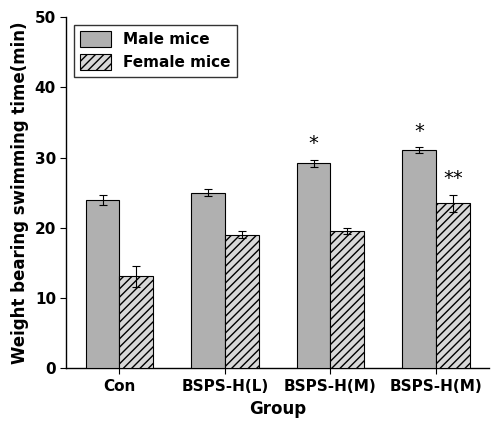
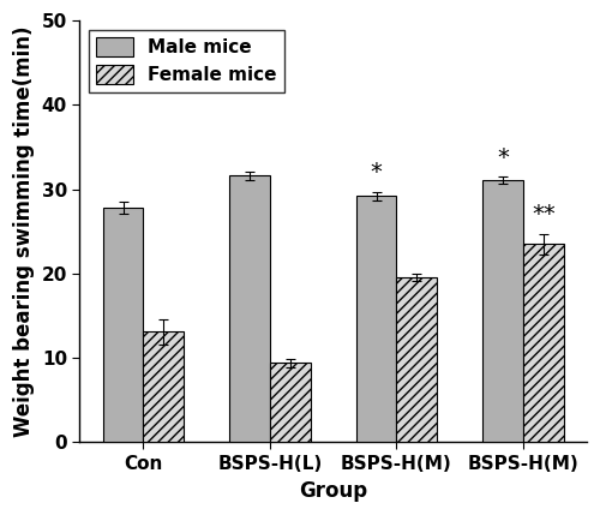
Male mice/Con: 24.0 -> 27.8
Male mice/BSPS-H(L): 25.0 -> 31.6
Female mice/BSPS-H(L): 19.0 -> 9.4
